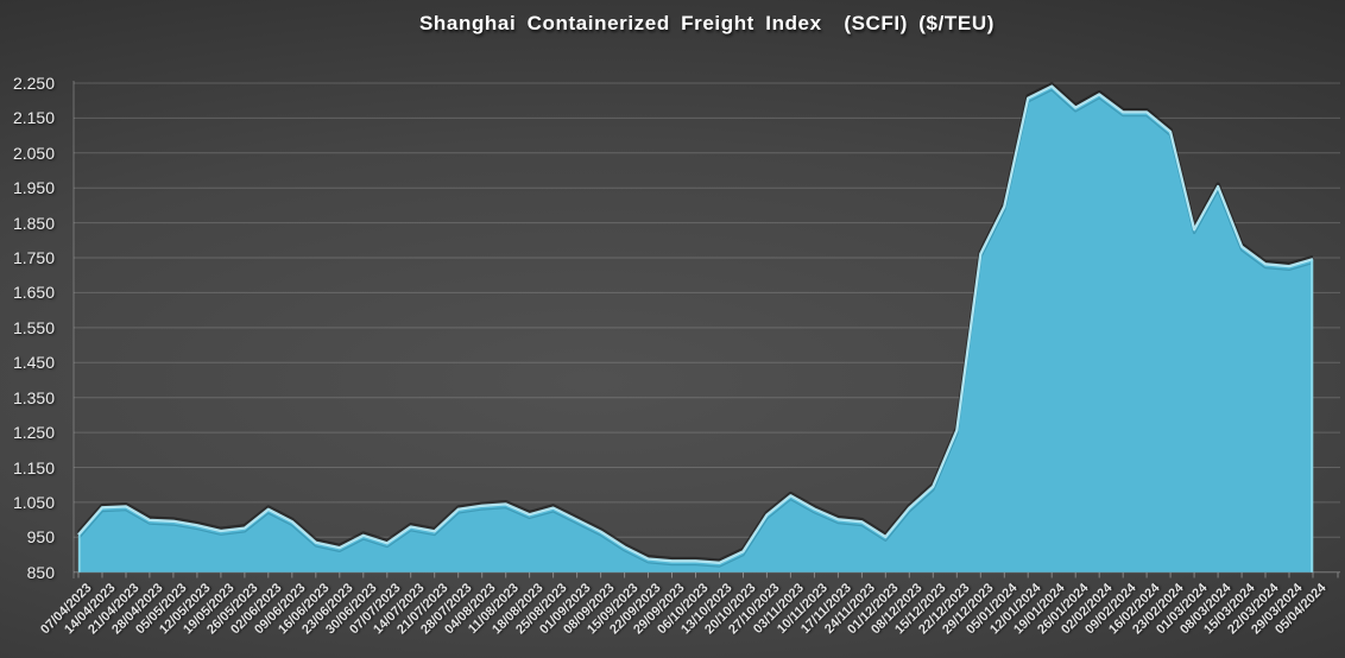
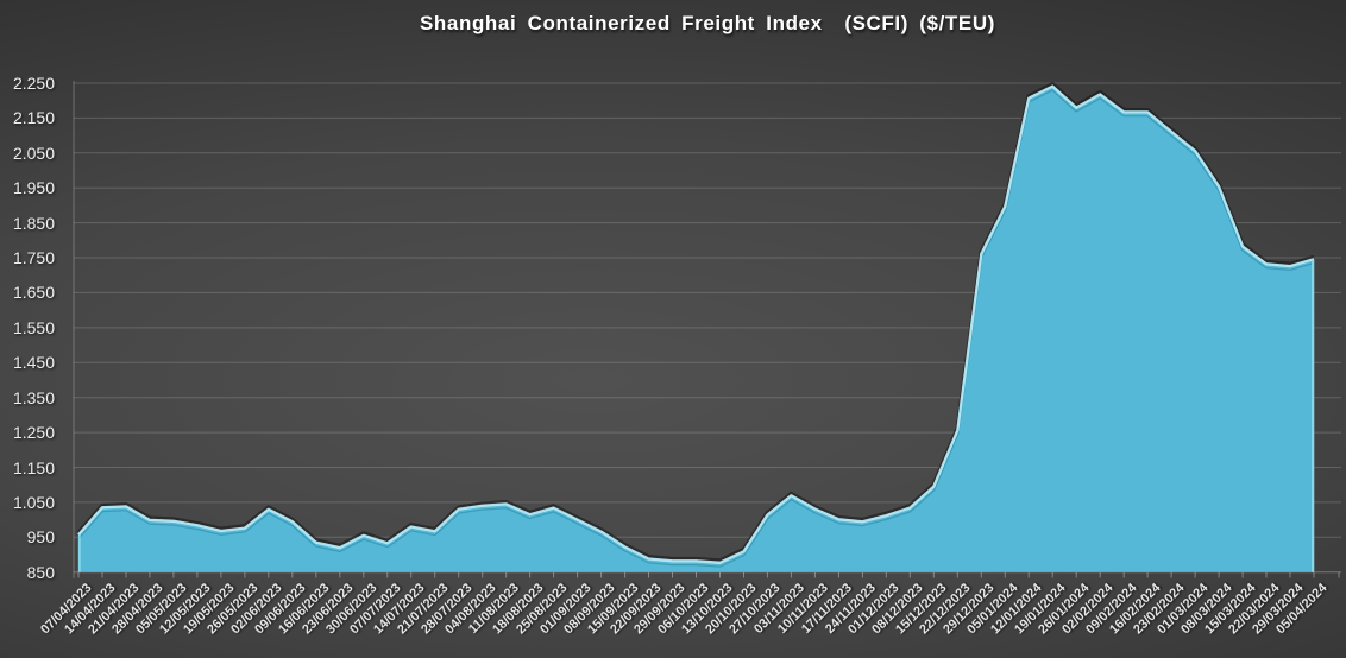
01/12/2023: 950 -> 1010
01/03/2024: 1830 -> 2060
